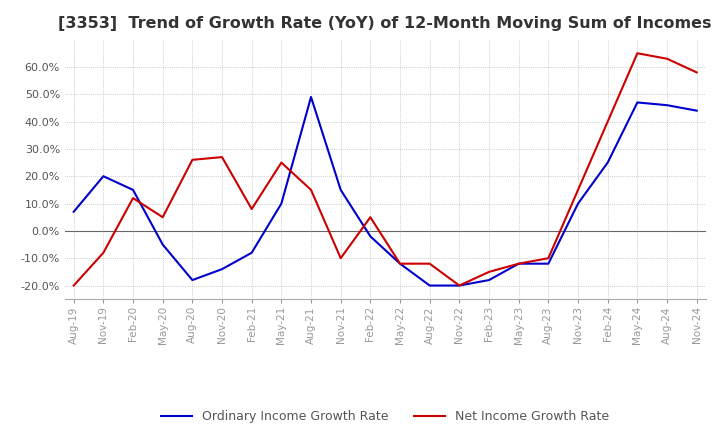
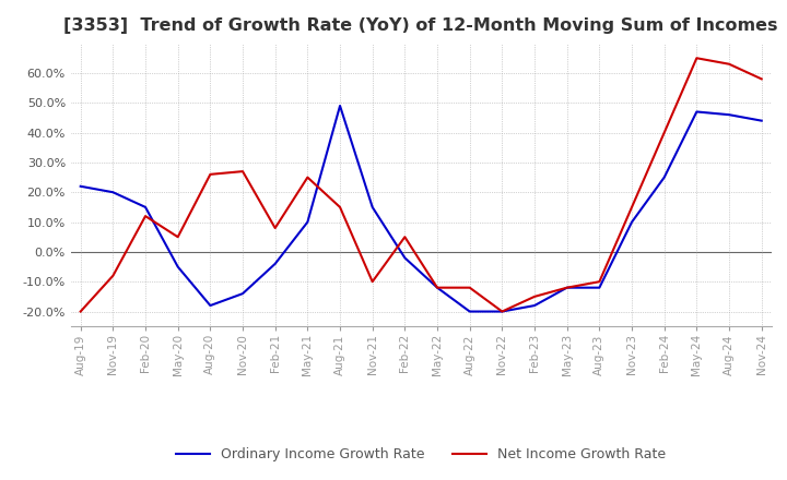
Ordinary Income Growth Rate/Aug-19: 7% -> 22%
Ordinary Income Growth Rate/Feb-21: -8% -> -4%
